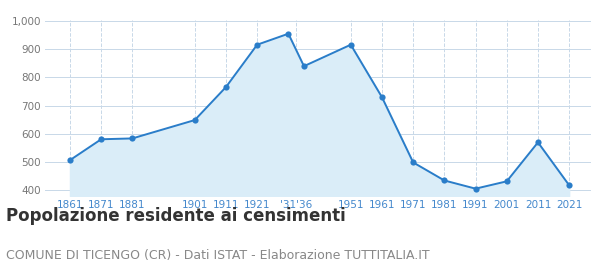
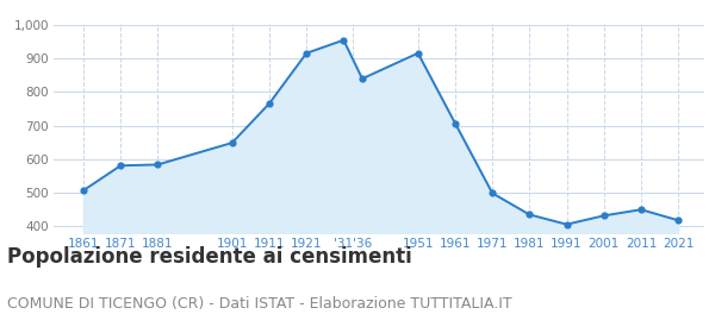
1961: 730 -> 707
2011: 570 -> 450
